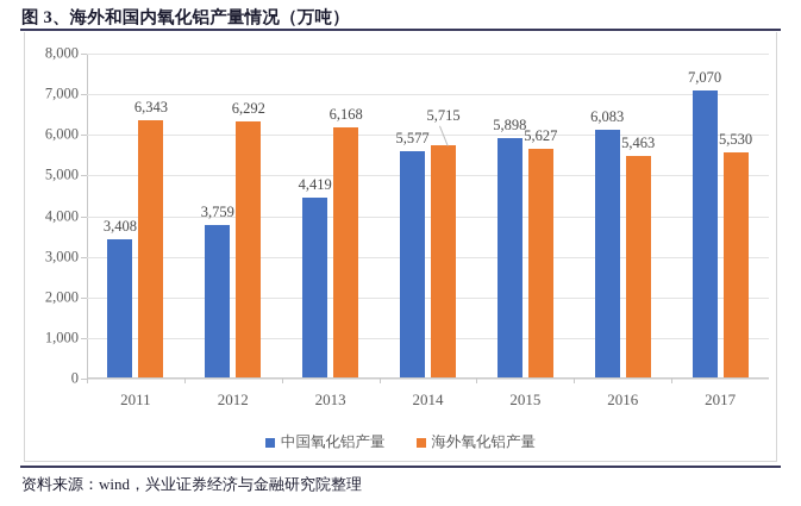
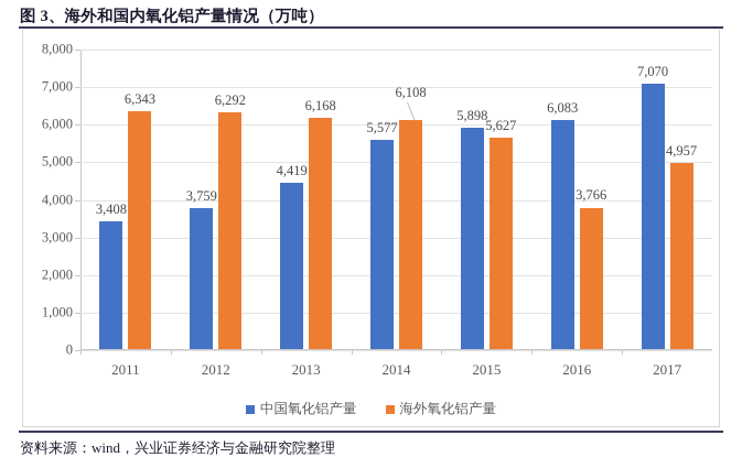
海外氧化铝产量/2014: 5,715 -> 6,108
海外氧化铝产量/2016: 5,463 -> 3,766
海外氧化铝产量/2017: 5,530 -> 4,957
